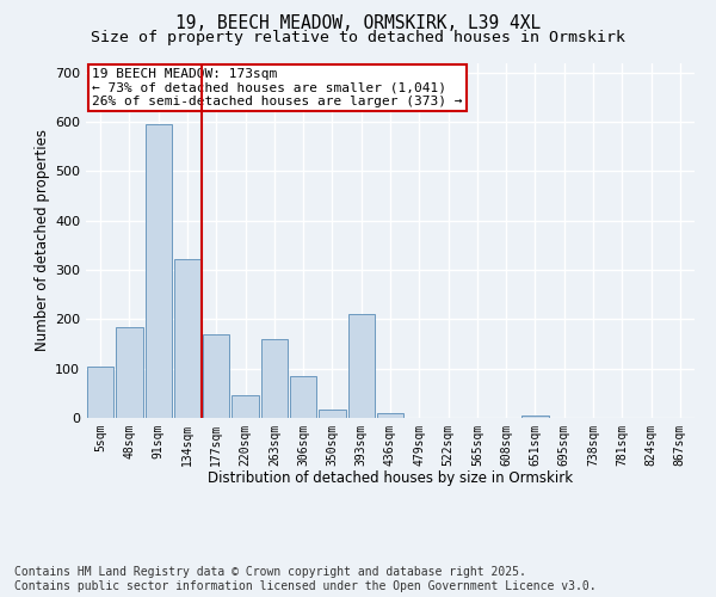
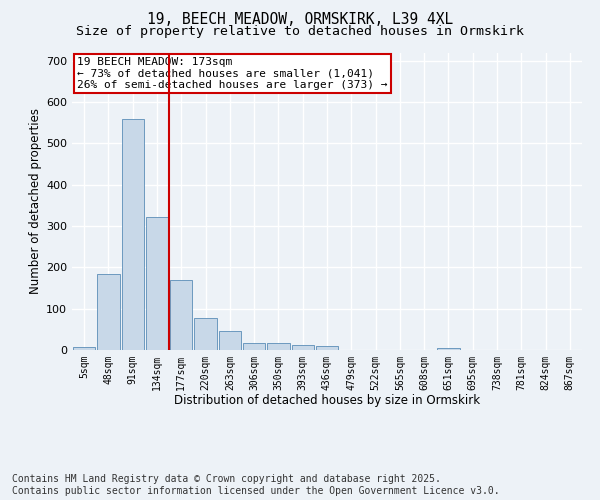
5sqm: 105 -> 8
91sqm: 595 -> 558
220sqm: 45 -> 78
263sqm: 160 -> 45
306sqm: 85 -> 18
393sqm: 210 -> 13
